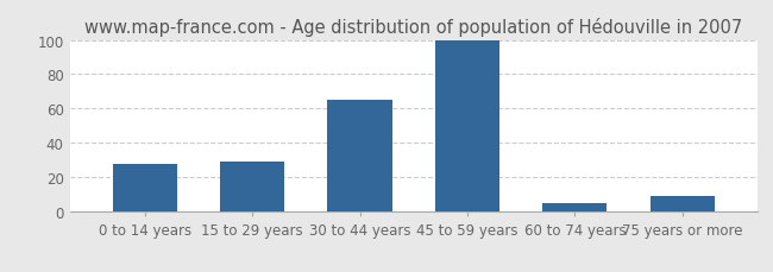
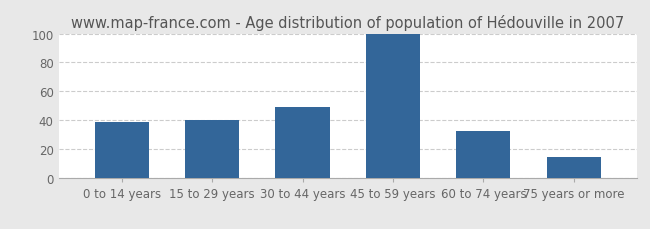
0 to 14 years: 28 -> 39
15 to 29 years: 29 -> 40
30 to 44 years: 65 -> 49
60 to 74 years: 5 -> 33
75 years or more: 9 -> 15
